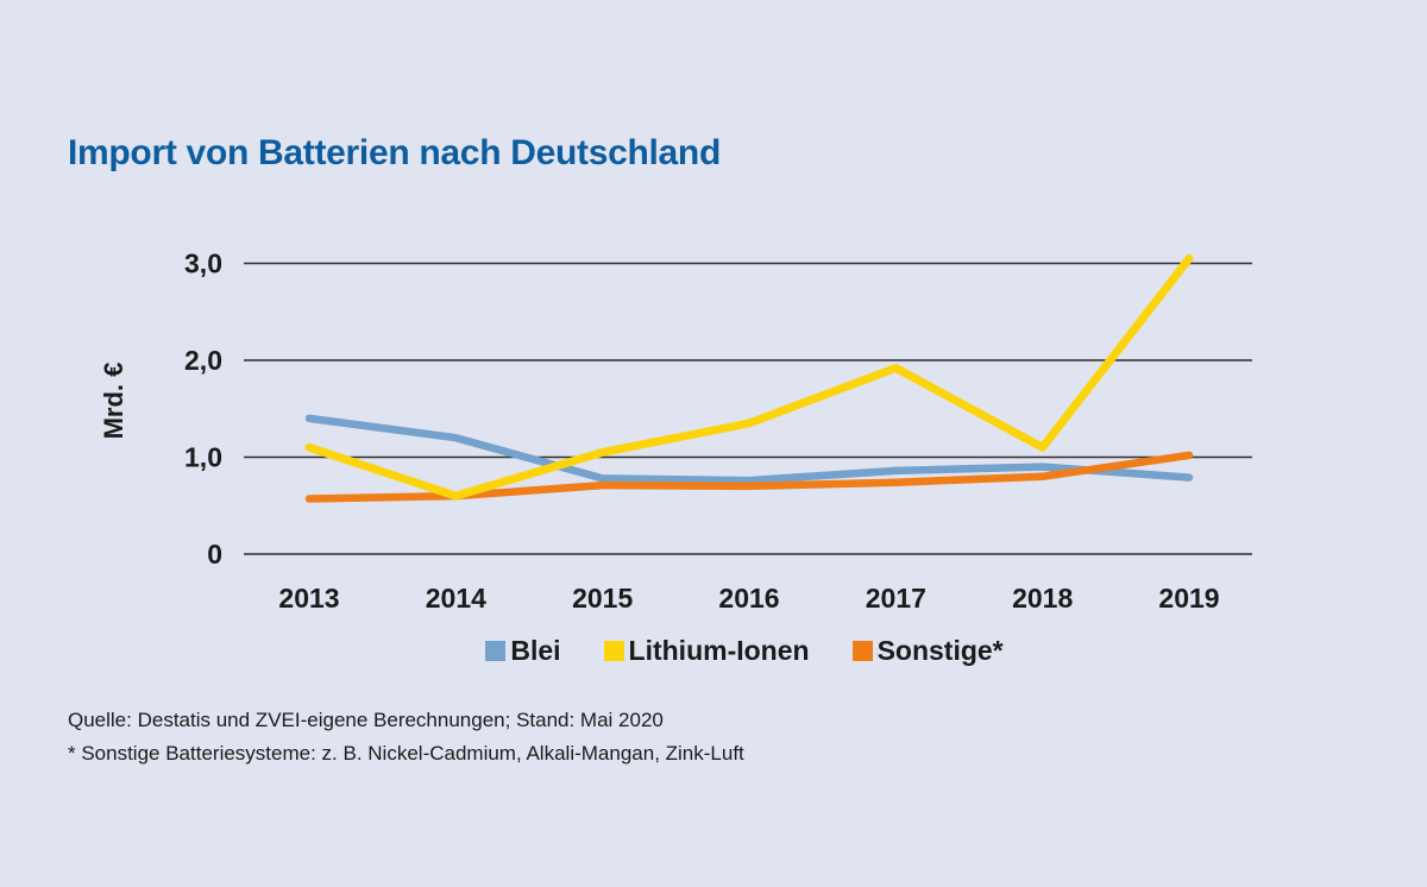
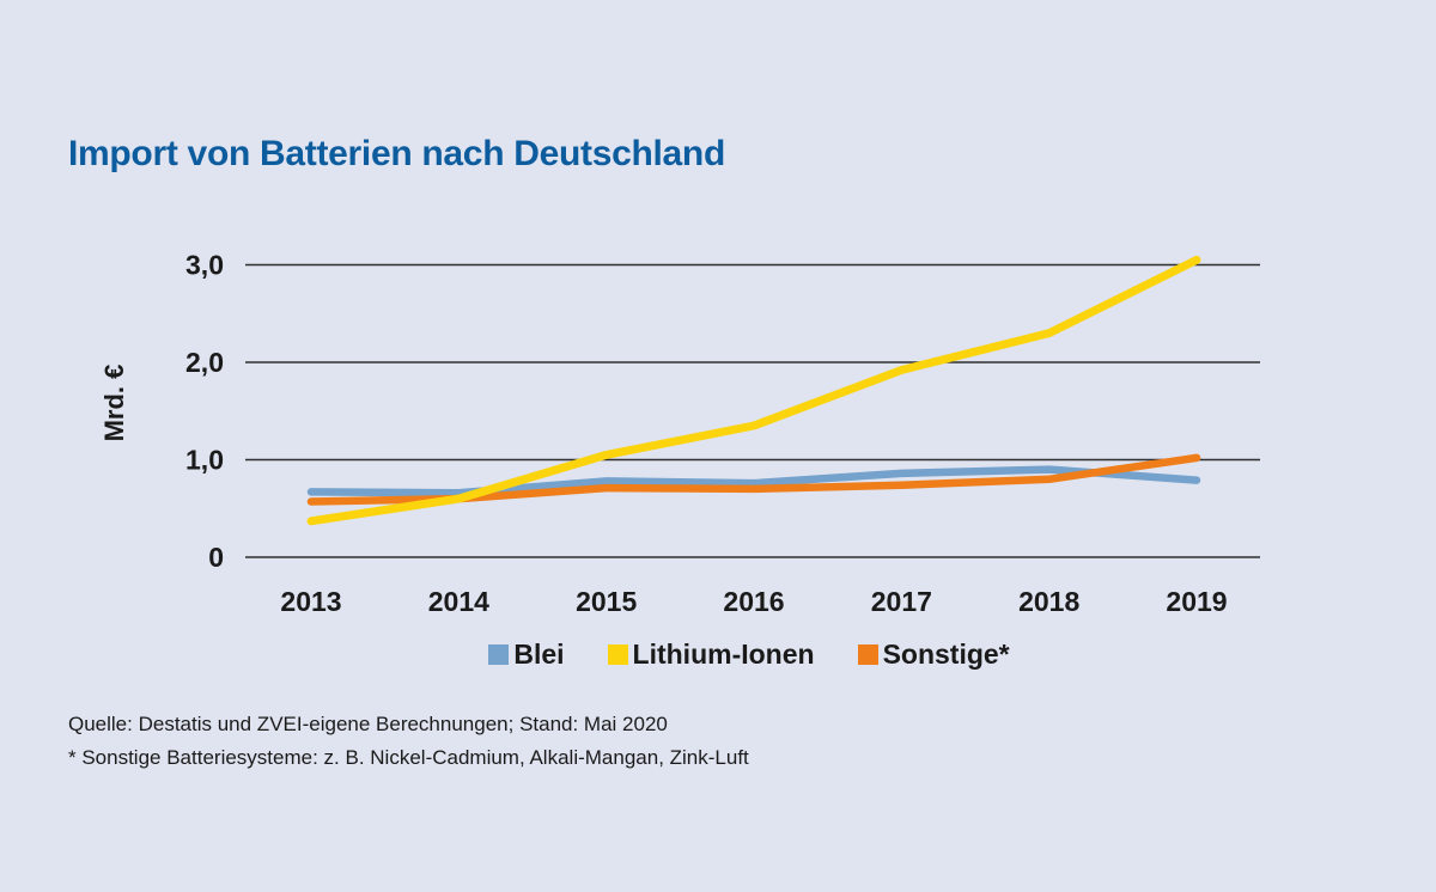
Blei/2013: 1,4 -> 0,7
Lithium-Ionen/2013: 1,1 -> 0,4
Blei/2014: 1,2 -> 0,7
Lithium-Ionen/2018: 1,1 -> 2,3
